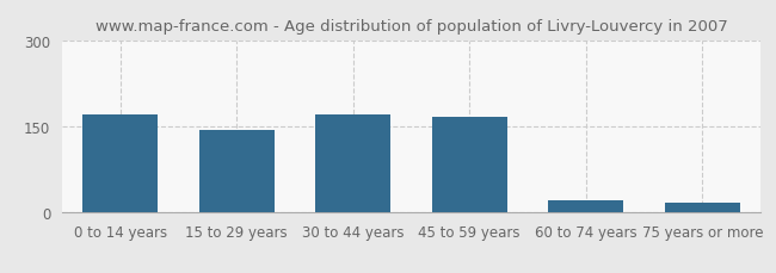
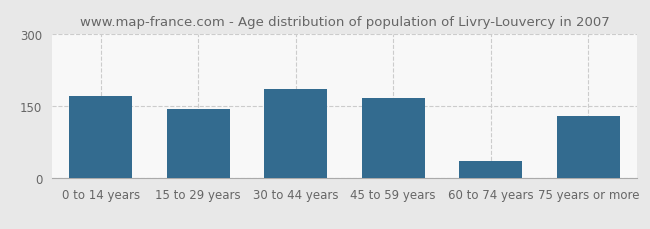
30 to 44 years: 171 -> 185
60 to 74 years: 22 -> 35
75 years or more: 17 -> 130
